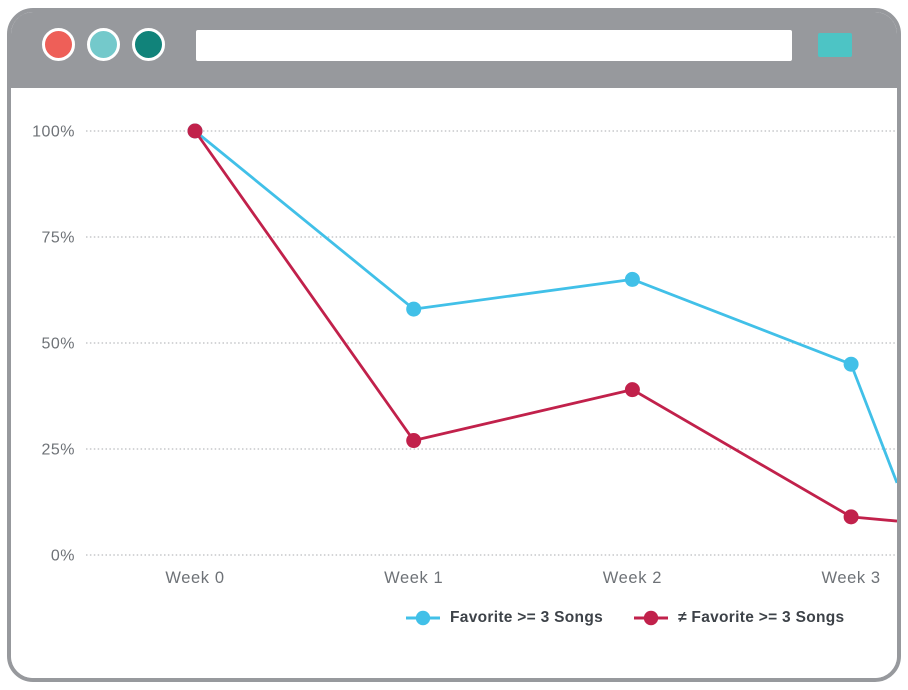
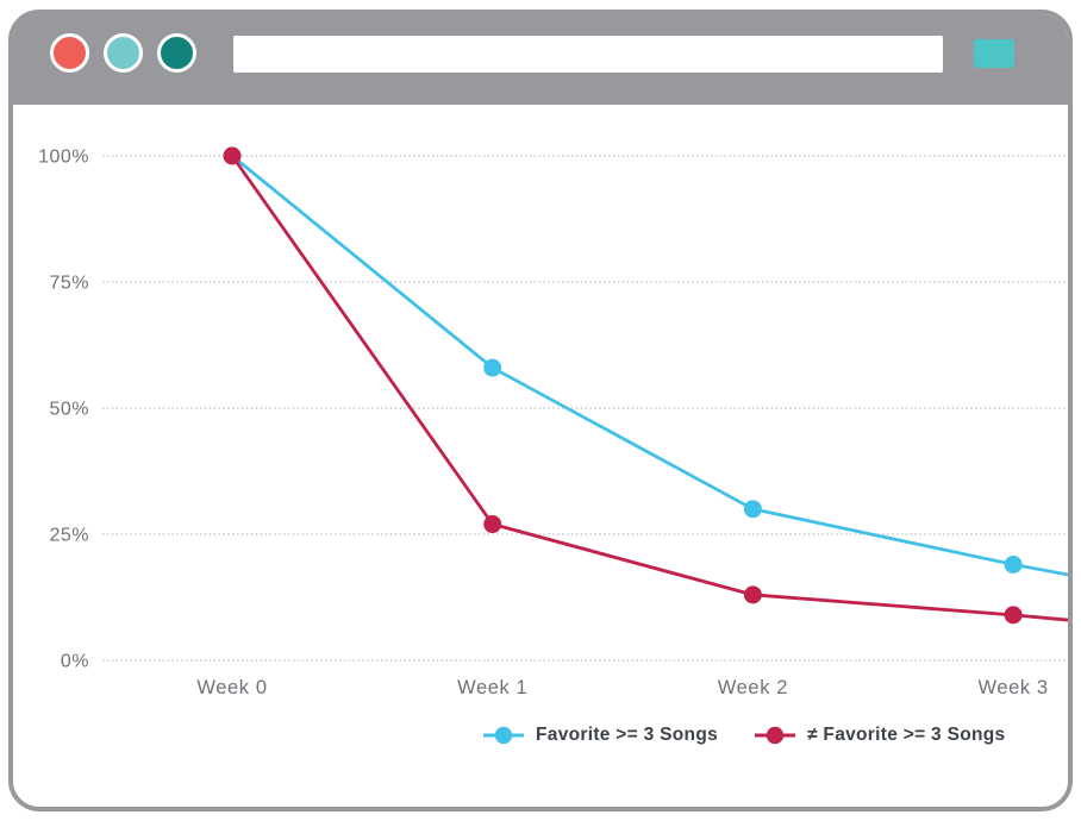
Favorite >= 3 Songs/Week 2: 65% -> 30%
≠ Favorite >= 3 Songs/Week 2: 39% -> 13%
Favorite >= 3 Songs/Week 3: 45% -> 19%
